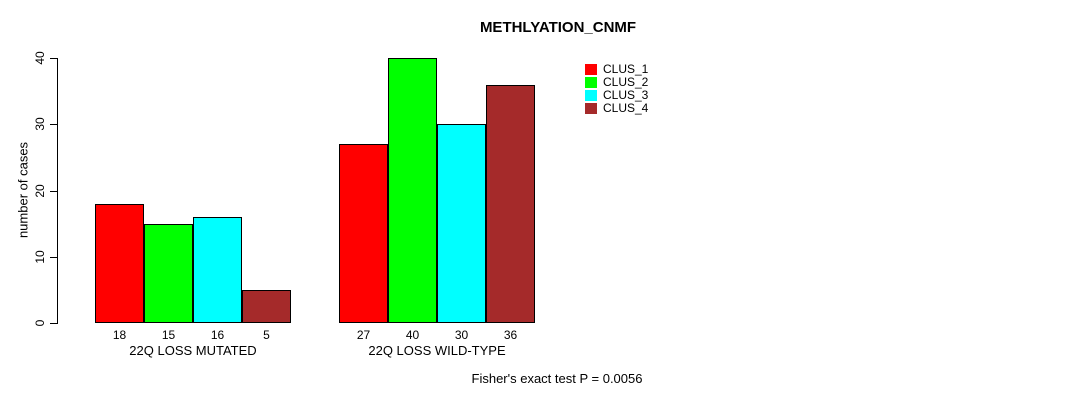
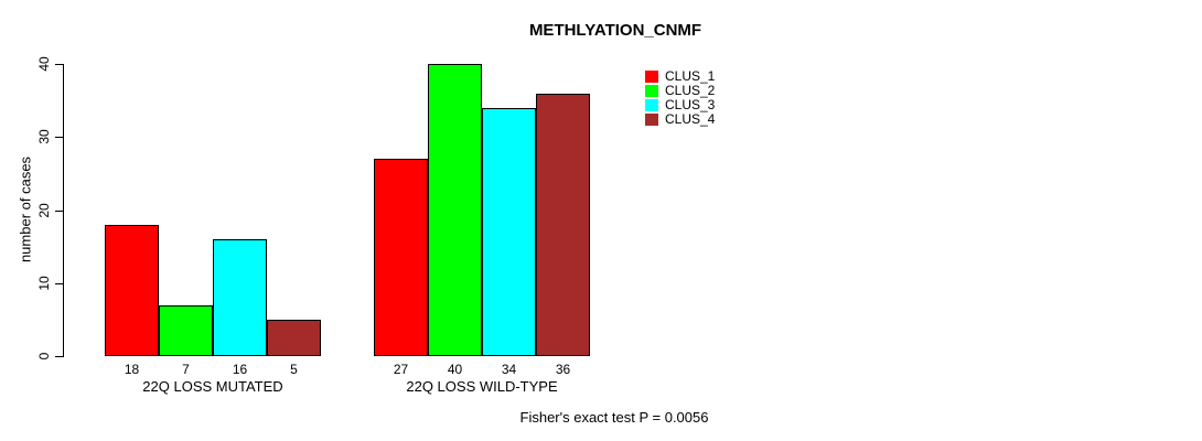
CLUS_2/22Q LOSS MUTATED: 15 -> 7
CLUS_3/22Q LOSS WILD-TYPE: 30 -> 34
